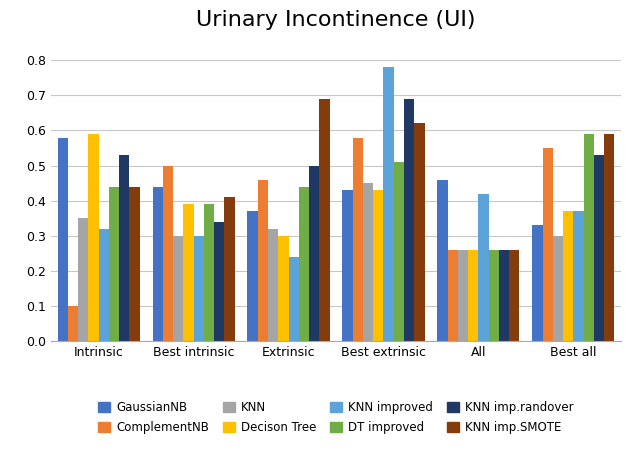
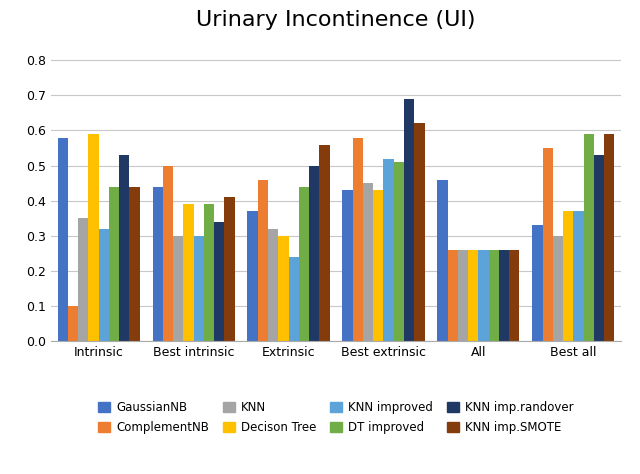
KNN imp.SMOTE/Extrinsic: 0.69 -> 0.56
KNN improved/Best extrinsic: 0.78 -> 0.52
KNN improved/All: 0.42 -> 0.26
